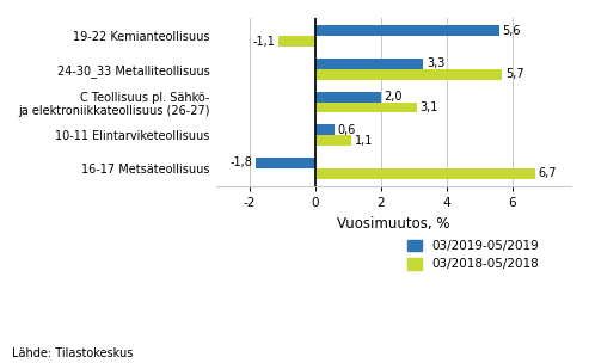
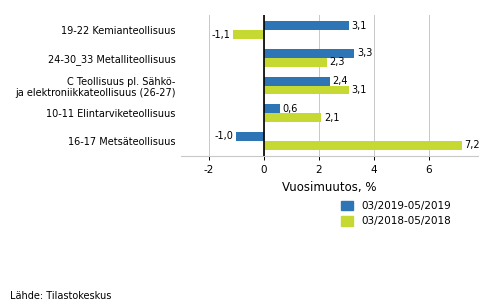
03/2019-05/2019/19-22 Kemianteollisuus: 5,6 -> 3,1
03/2018-05/2018/24-30_33 Metalliteollisuus: 5,7 -> 2,3
03/2019-05/2019/C Teollisuus pl. Sähkö- ja elektroniikkateollisuus (26-27): 2,0 -> 2,4
03/2018-05/2018/10-11 Elintarviketeollisuus: 1,1 -> 2,1
03/2019-05/2019/16-17 Metsäteollisuus: -1,8 -> -1,0
03/2018-05/2018/16-17 Metsäteollisuus: 6,7 -> 7,2
